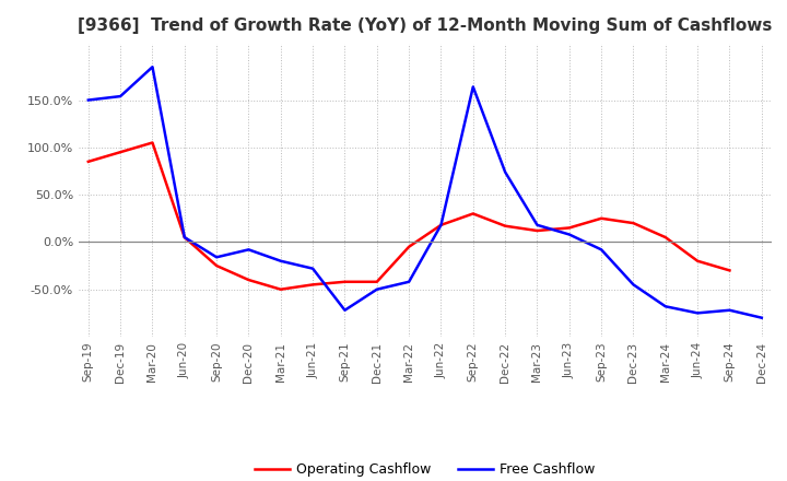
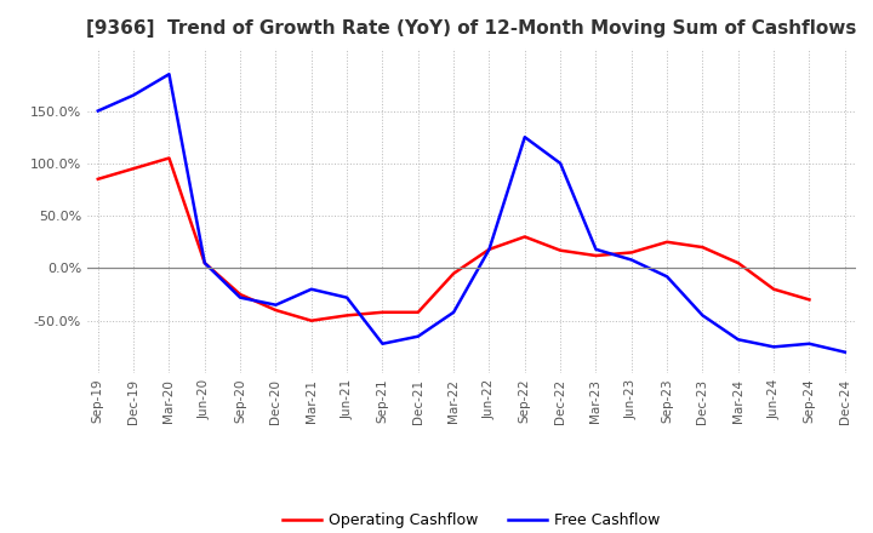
Free Cashflow/Dec-19: 154% -> 165%
Free Cashflow/Sep-20: -16% -> -28%
Free Cashflow/Dec-20: -8% -> -35%
Free Cashflow/Dec-21: -50% -> -65%
Free Cashflow/Sep-22: 164% -> 125%
Free Cashflow/Dec-22: 74% -> 100%
